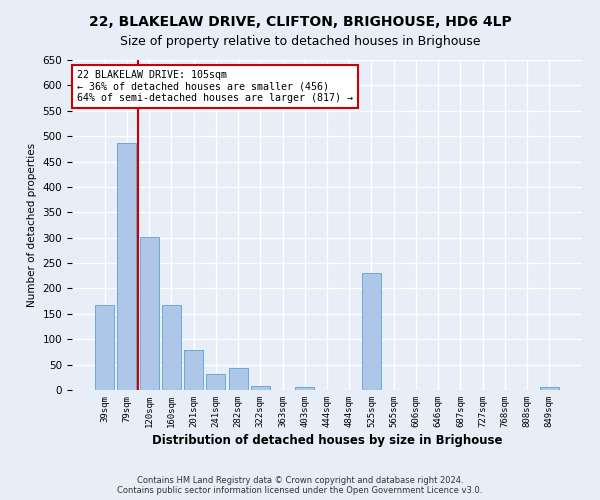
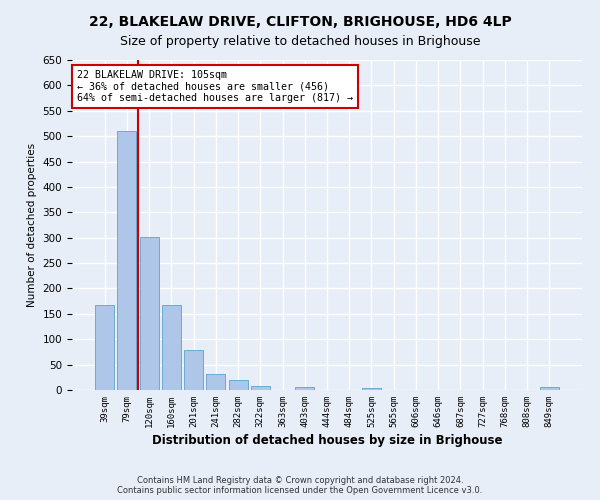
79sqm: 486 -> 511
282sqm: 44 -> 19
525sqm: 230 -> 4
